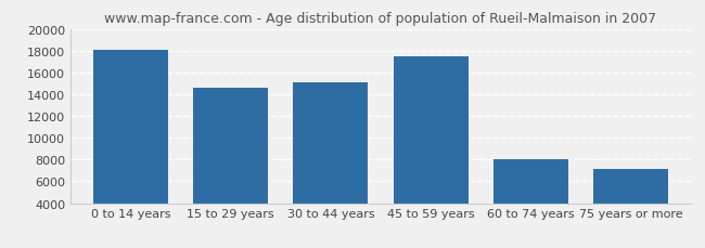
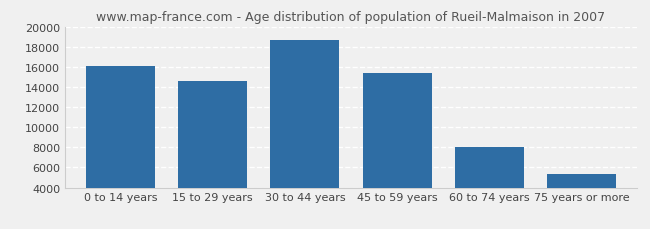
0 to 14 years: 18100 -> 16100
30 to 44 years: 15100 -> 18700
45 to 59 years: 17500 -> 15400
75 years or more: 7100 -> 5400
